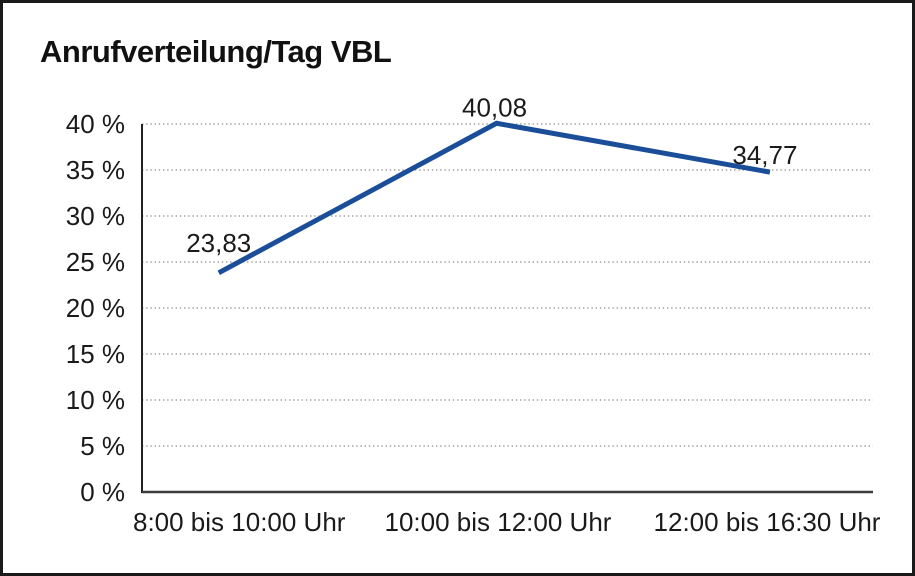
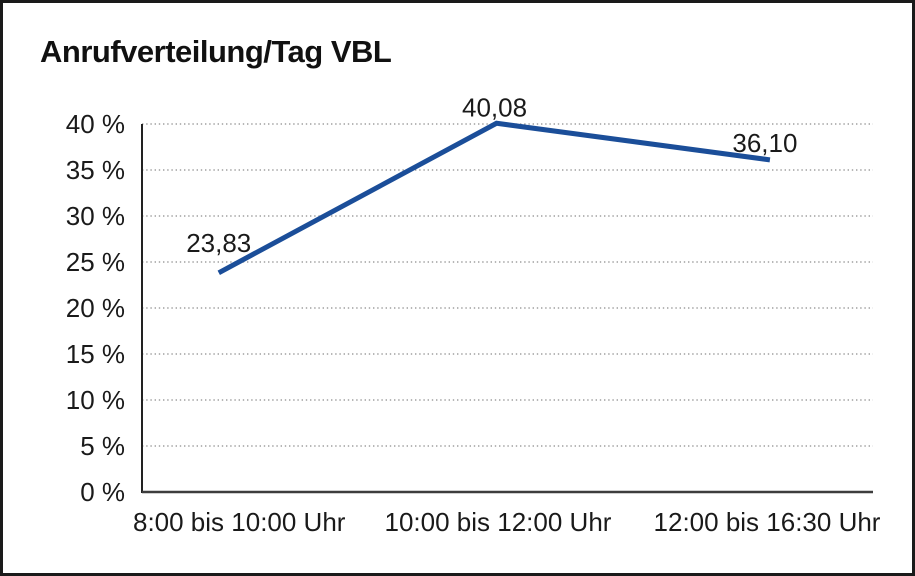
12:00 bis 16:30 Uhr: 34,77 -> 36,10
